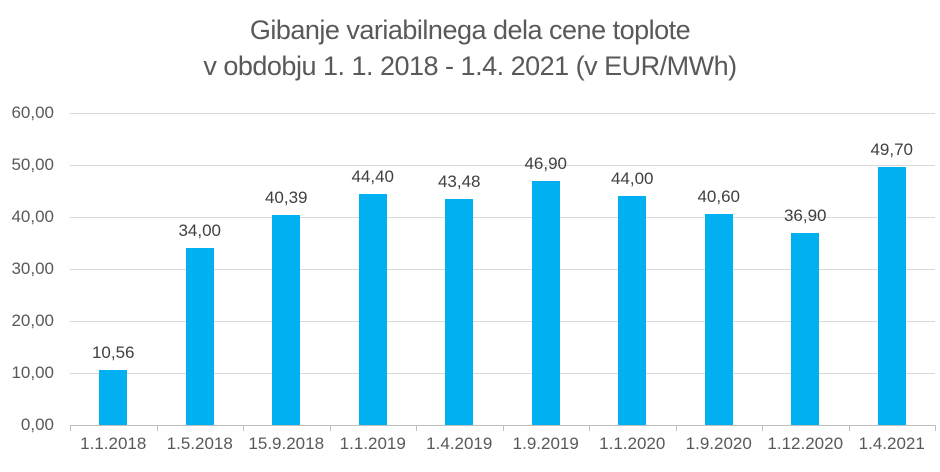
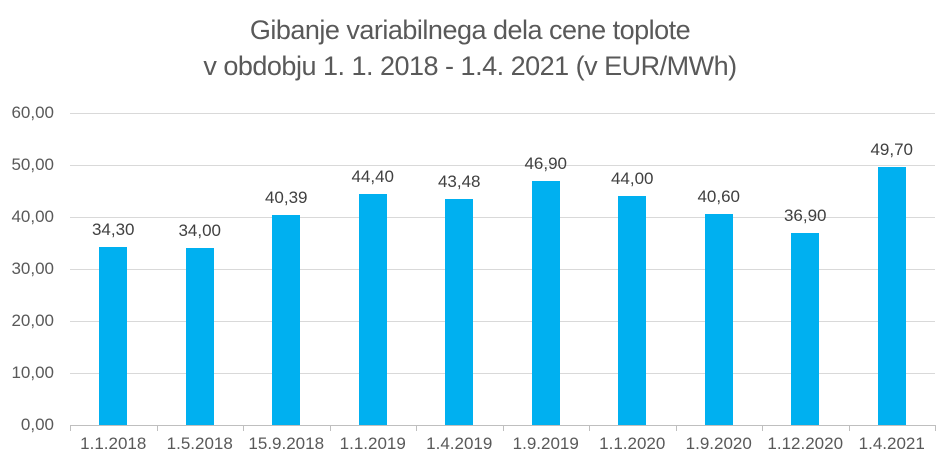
1.1.2018: 10,56 -> 34,30
